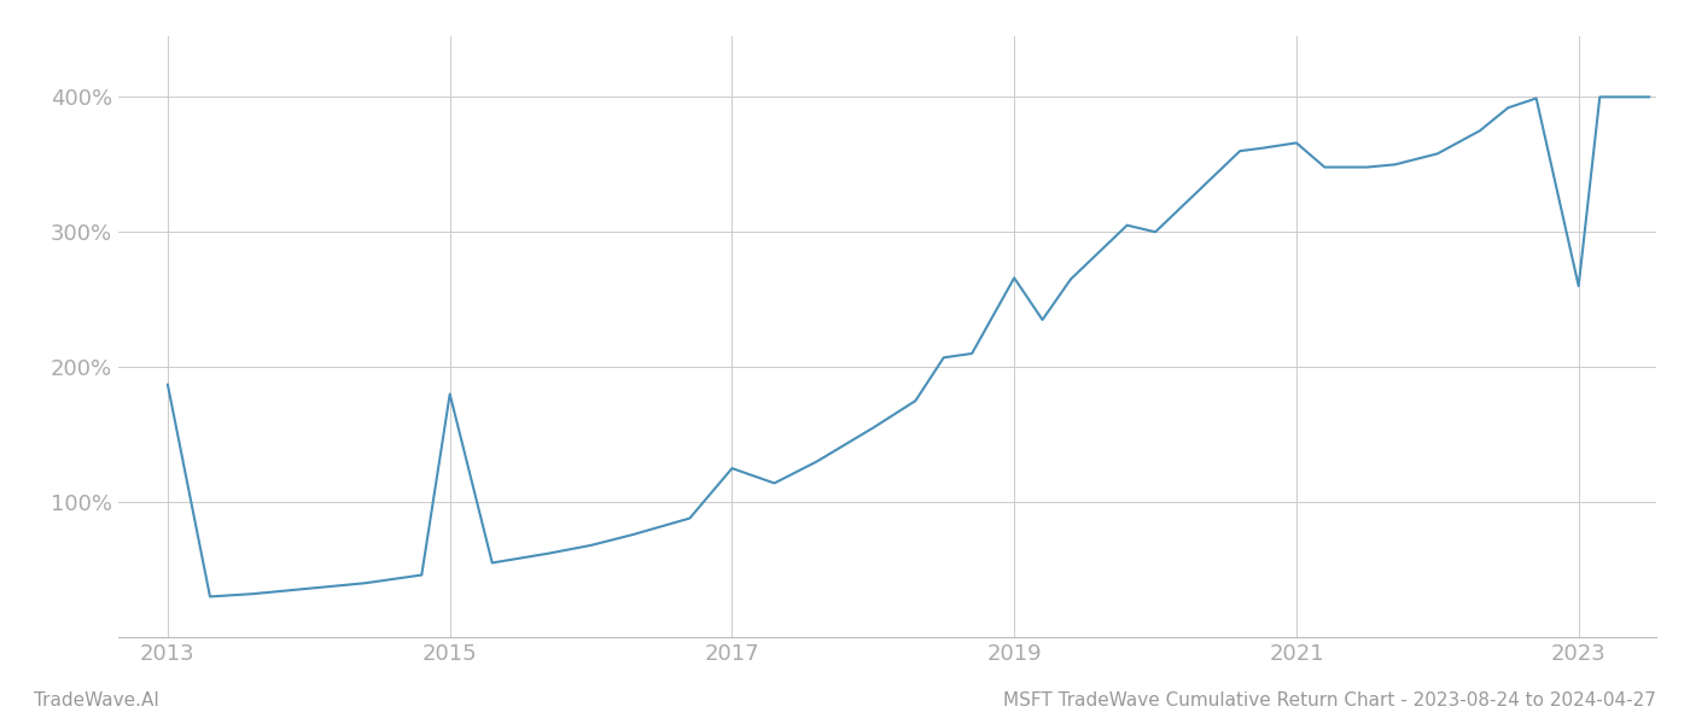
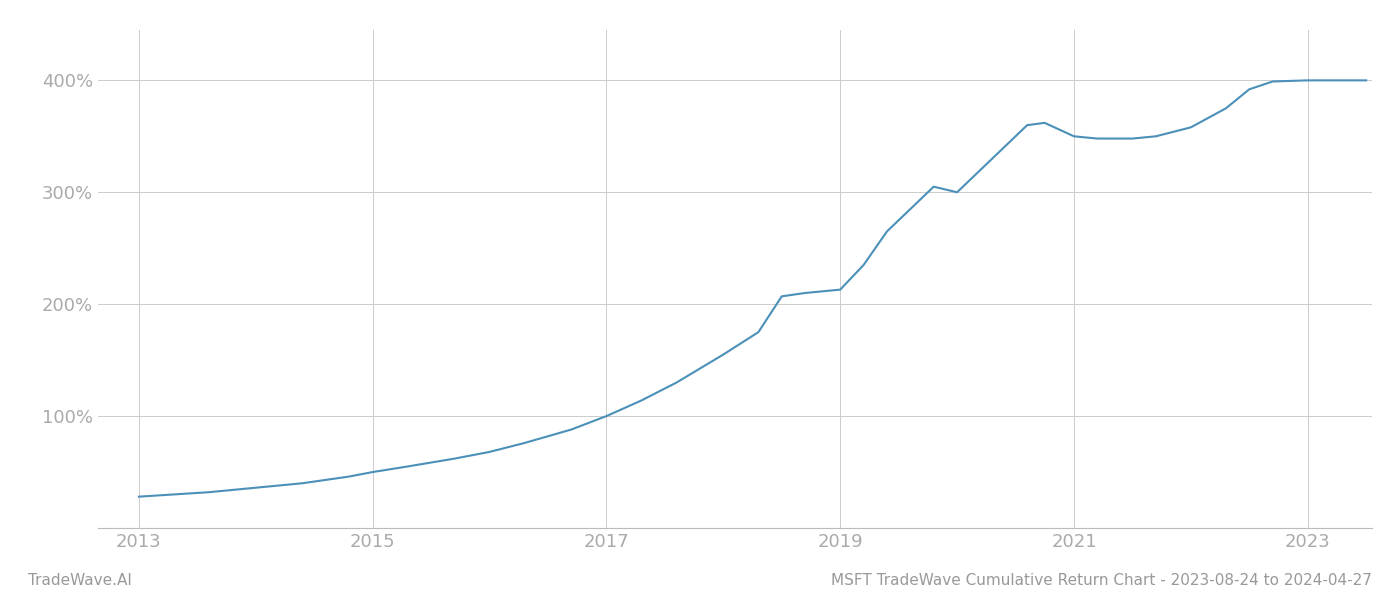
2013: 187% -> 28%
2015: 180% -> 50%
2017: 125% -> 100%
2019: 266% -> 213%
2021: 366% -> 350%
2023: 260% -> 400%
